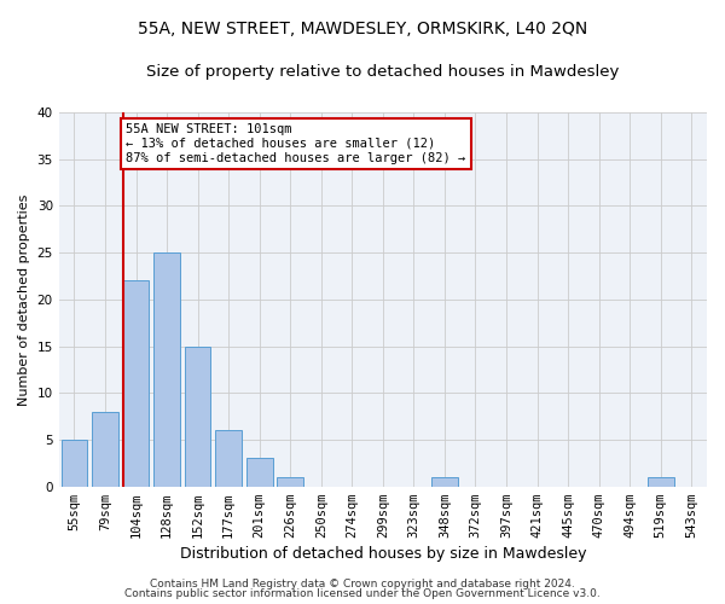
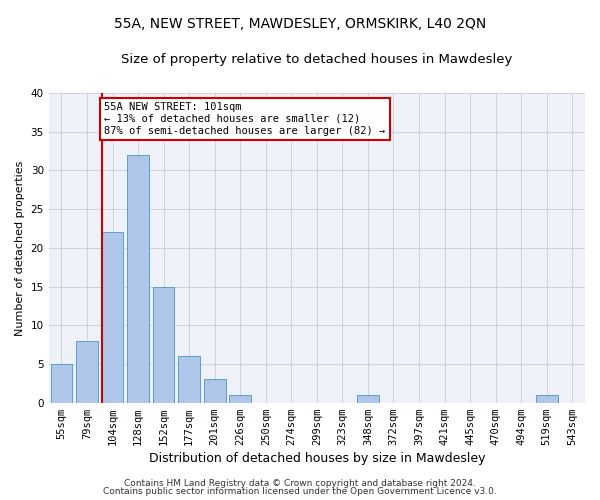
128sqm: 25 -> 32
